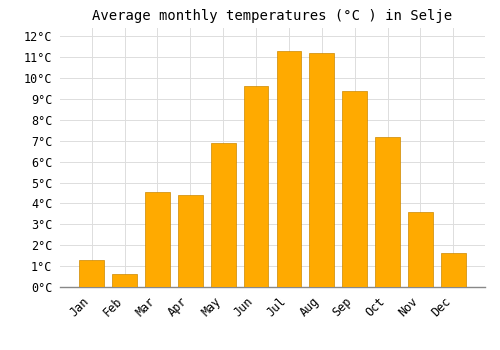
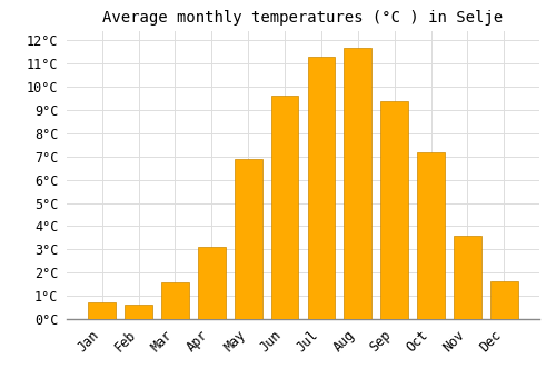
Jan: 1.30°C -> 0.70°C
Mar: 4.55°C -> 1.60°C
Apr: 4.40°C -> 3.10°C
Aug: 11.20°C -> 11.70°C
